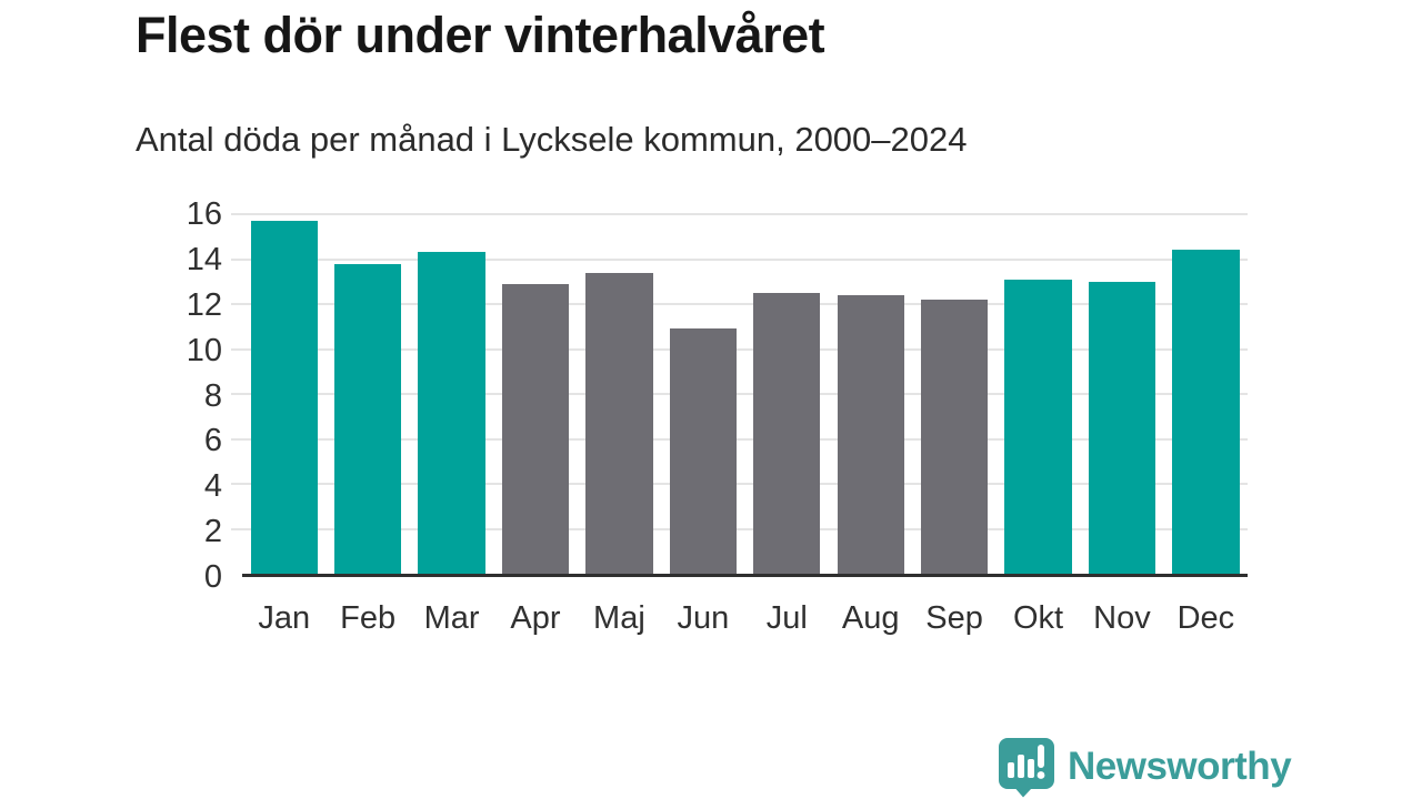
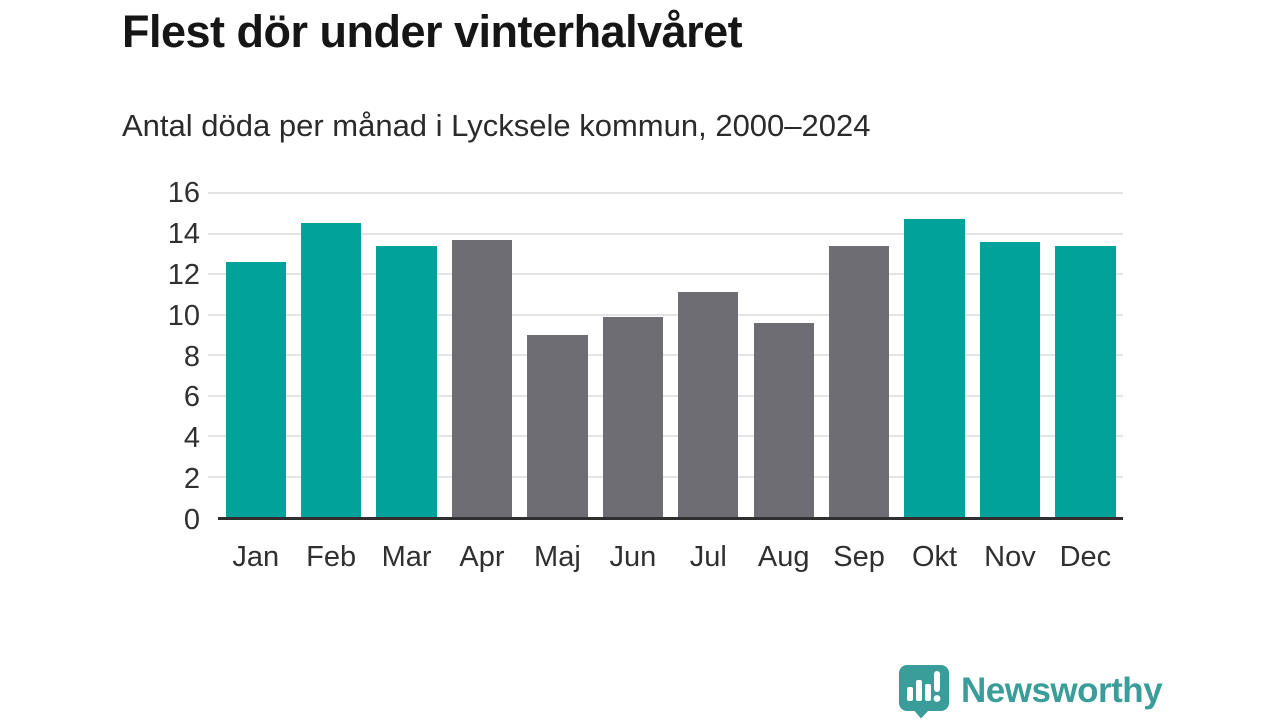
Jan: 15.7 -> 12.6
Feb: 13.8 -> 14.5
Mar: 14.3 -> 13.4
Apr: 12.9 -> 13.7
Maj: 13.4 -> 9.0
Jun: 10.9 -> 9.9
Jul: 12.5 -> 11.1
Aug: 12.4 -> 9.6
Sep: 12.2 -> 13.4
Okt: 13.1 -> 14.7
Nov: 13.0 -> 13.6
Dec: 14.4 -> 13.4
